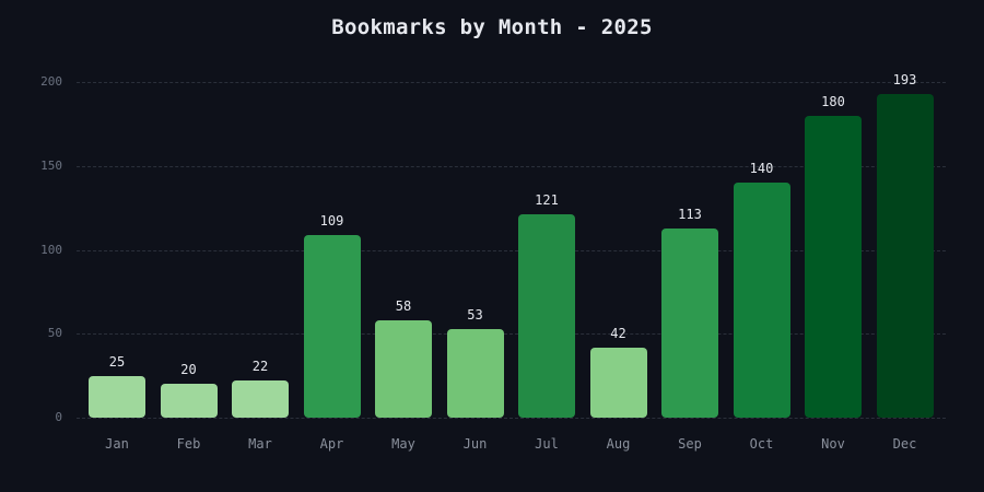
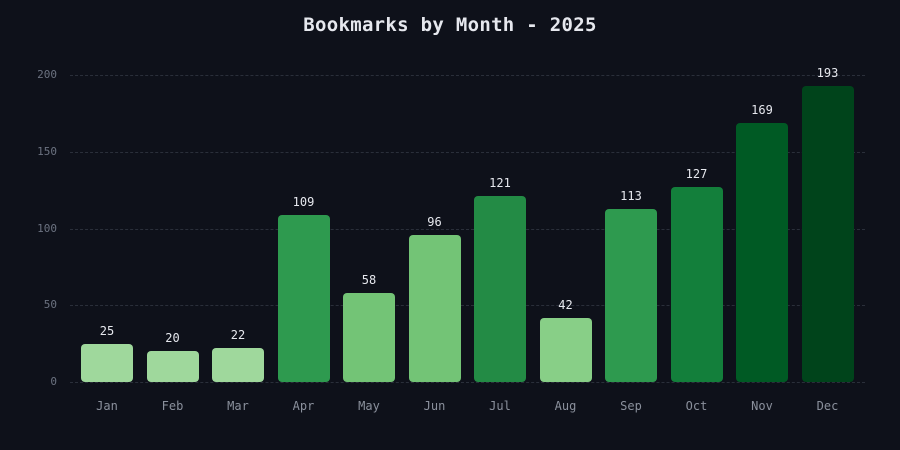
Jun: 53 -> 96
Oct: 140 -> 127
Nov: 180 -> 169
